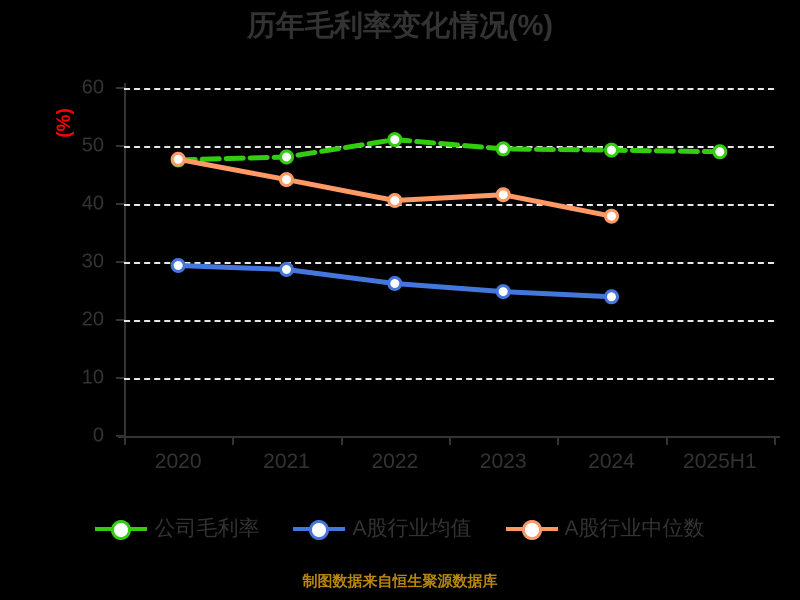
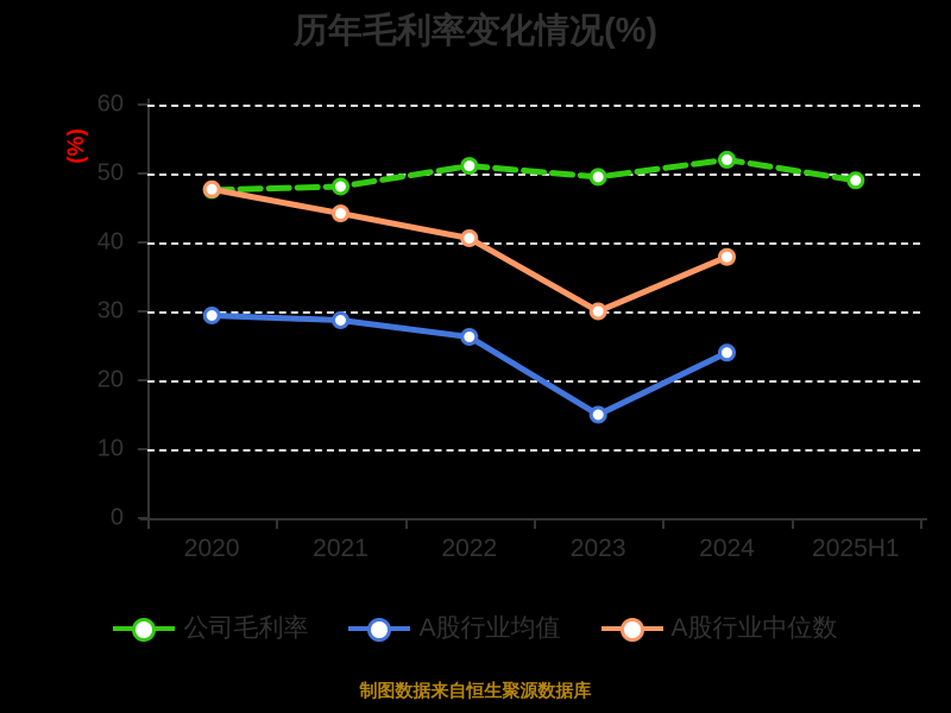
A股行业均值/2023: 25 -> 15
A股行业中位数/2023: 42 -> 30
公司毛利率/2024: 49 -> 52
